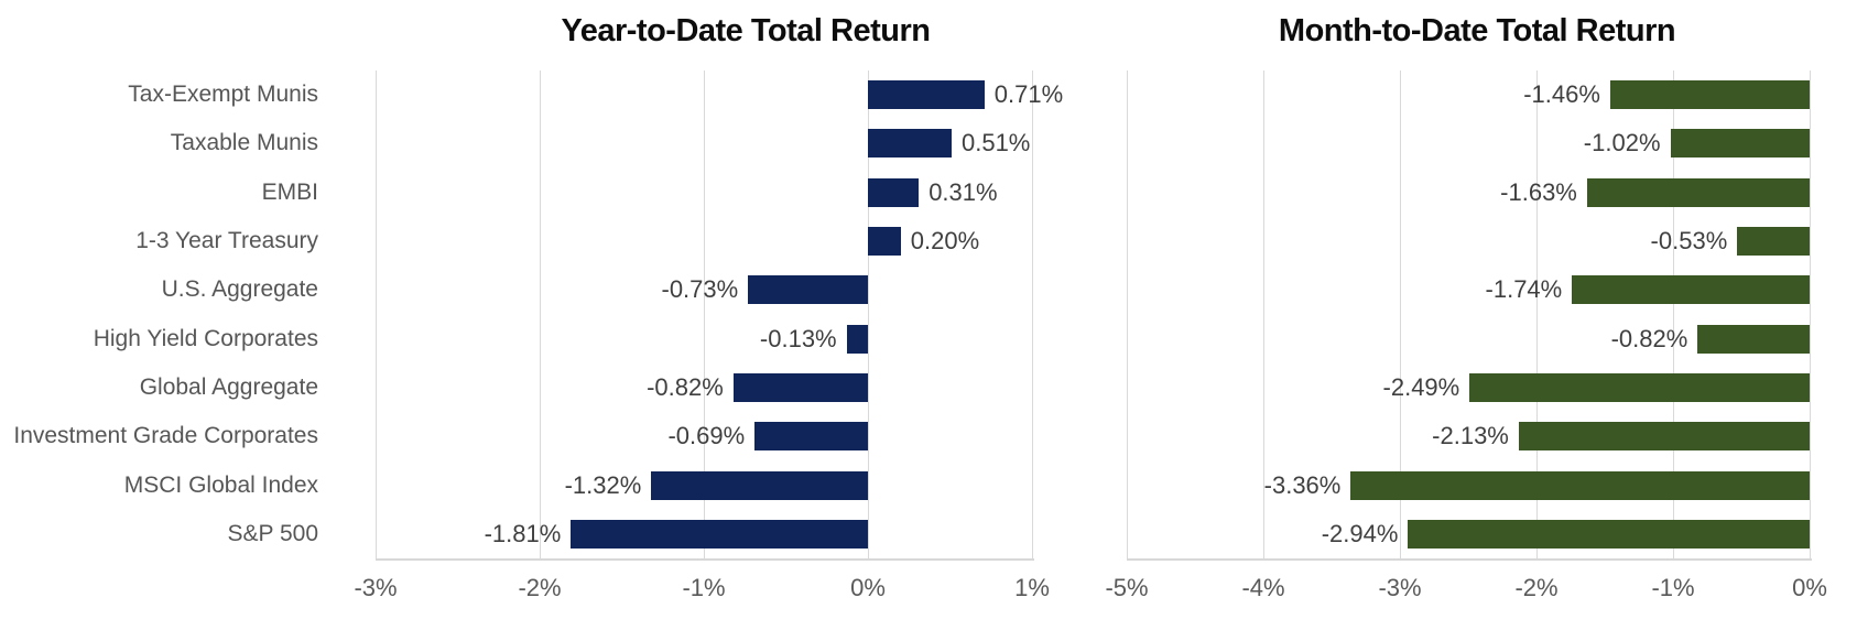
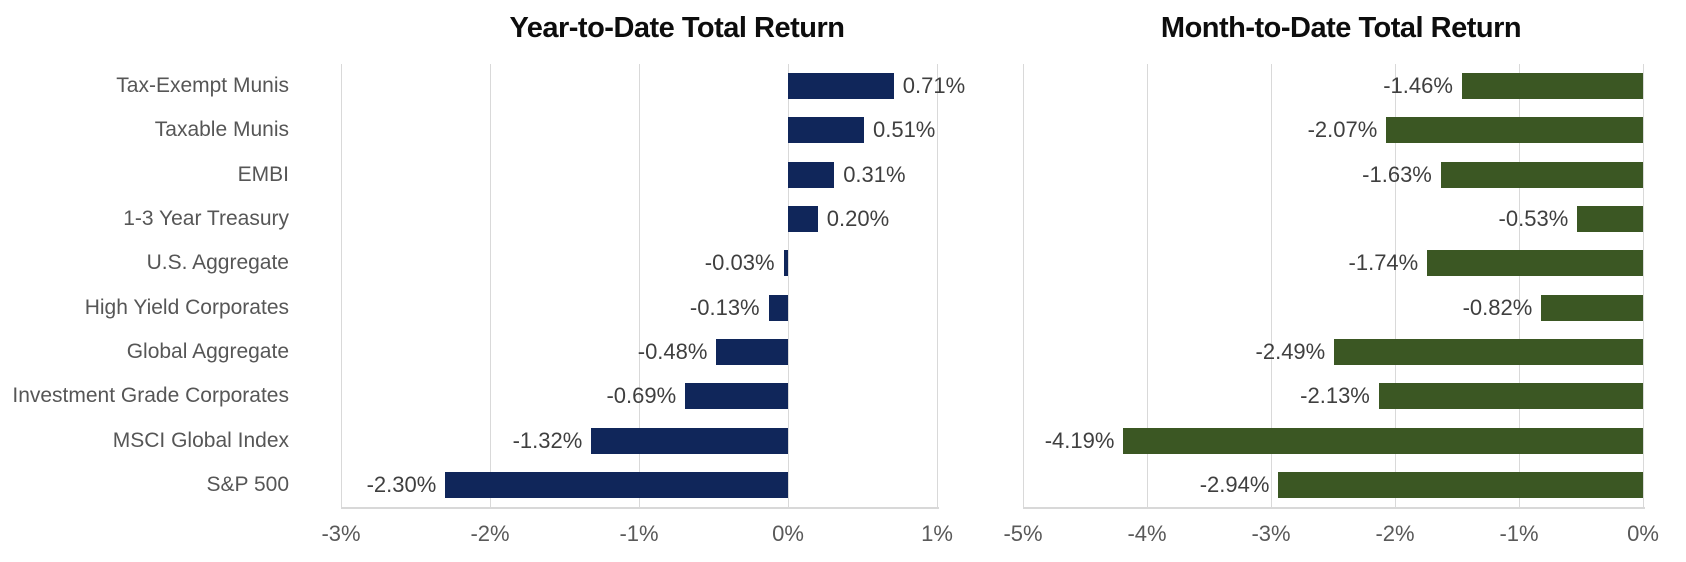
Year-to-Date Total Return/U.S. Aggregate: -0.73% -> -0.03%
Year-to-Date Total Return/Global Aggregate: -0.82% -> -0.48%
Year-to-Date Total Return/S&P 500: -1.81% -> -2.30%
Month-to-Date Total Return/Taxable Munis: -1.02% -> -2.07%
Month-to-Date Total Return/MSCI Global Index: -3.36% -> -4.19%
